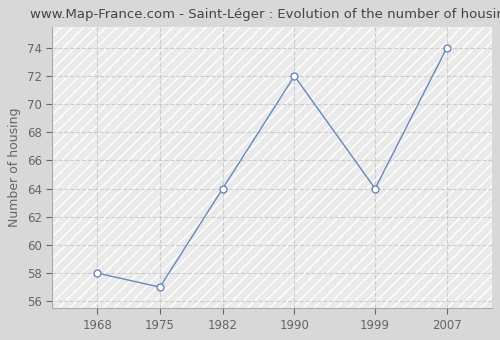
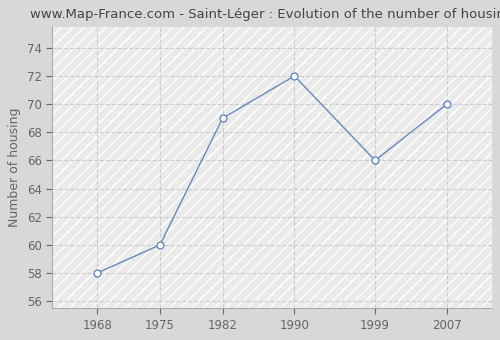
1975: 57 -> 60
1982: 64 -> 69
1999: 64 -> 66
2007: 74 -> 70
